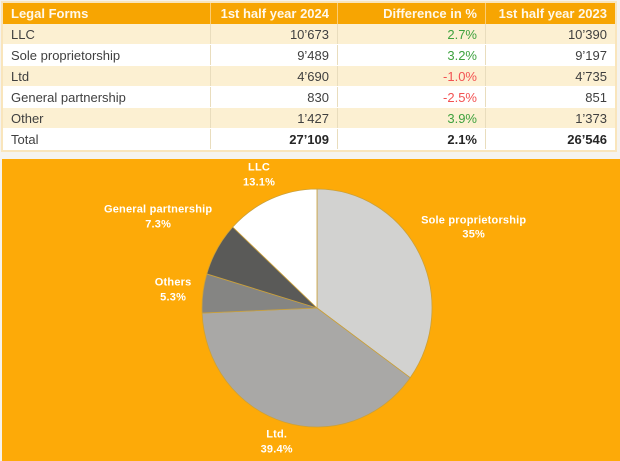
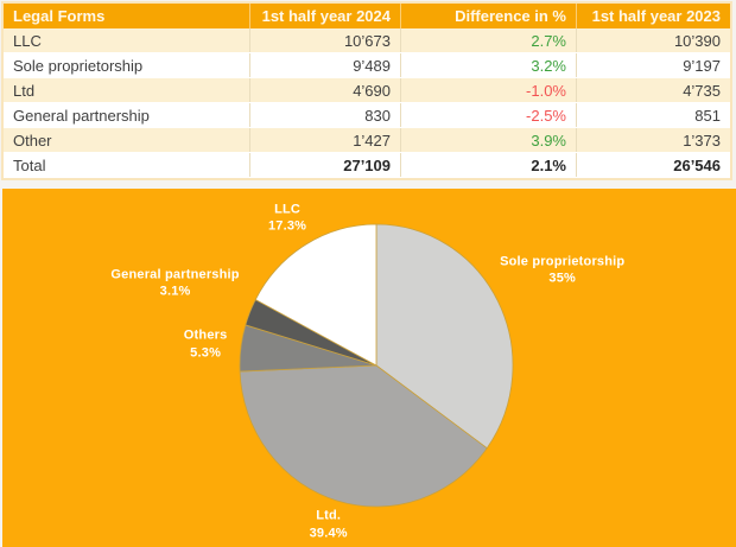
General partnership: 7.3% -> 3.1%
LLC: 13.1% -> 17.3%
